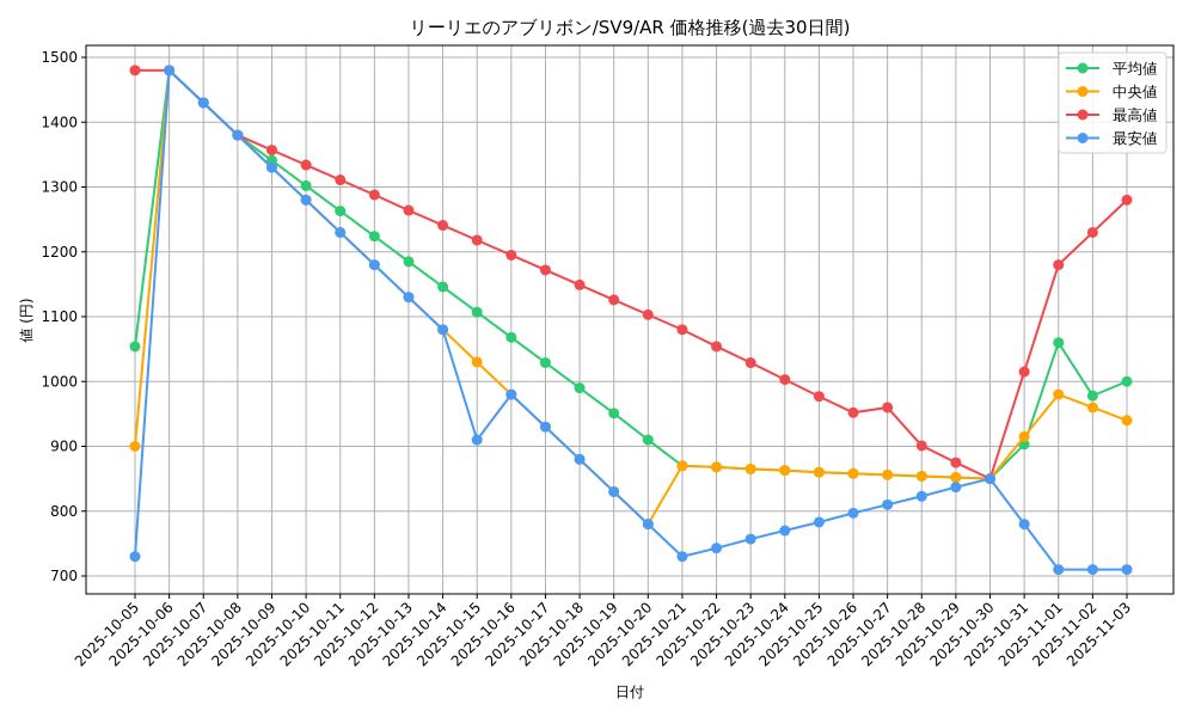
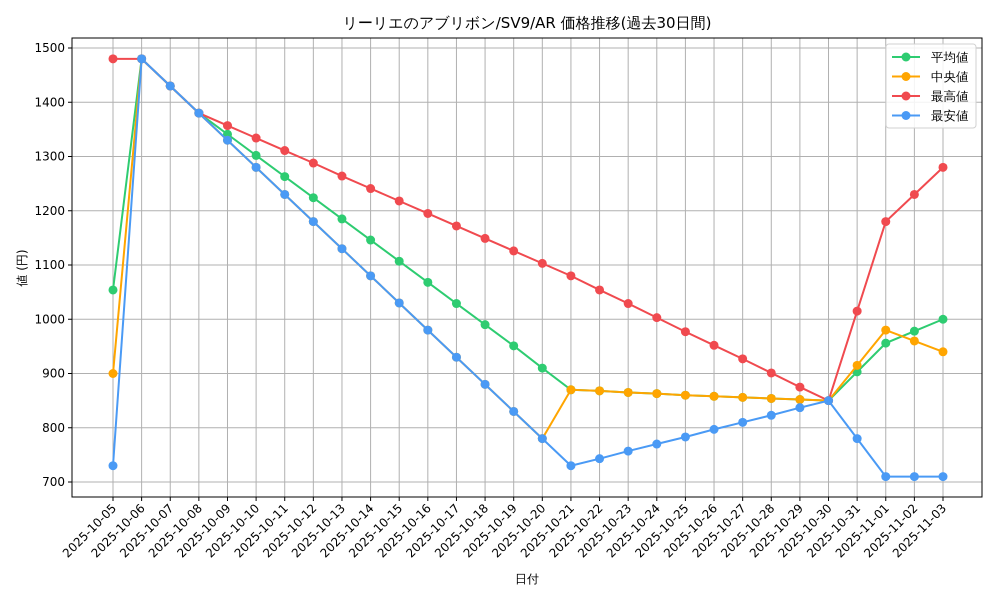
最安値/2025-10-15: 910 -> 1030
最高値/2025-10-27: 960 -> 930
平均値/2025-11-01: 1060 -> 960
